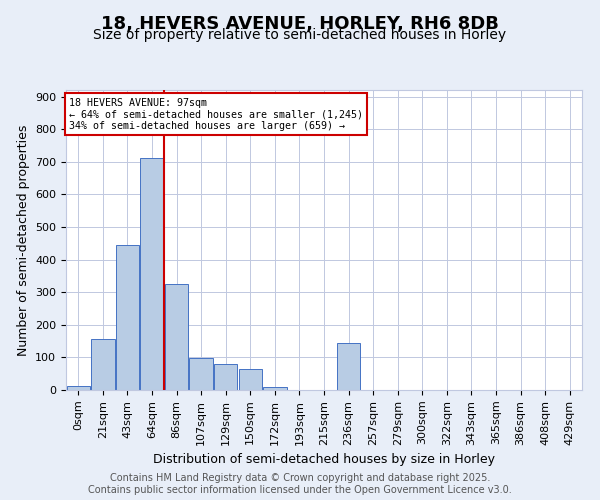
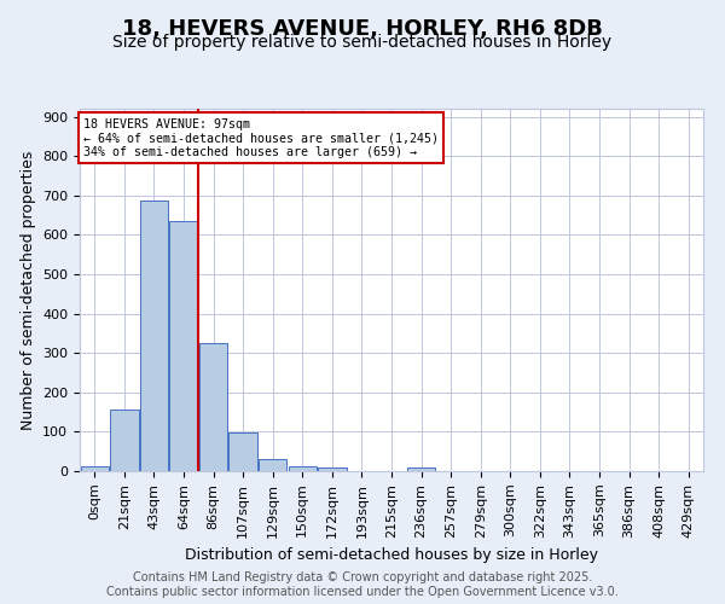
43sqm: 445 -> 688
64sqm: 710 -> 635
129sqm: 80 -> 30
150sqm: 65 -> 12
236sqm: 145 -> 10
